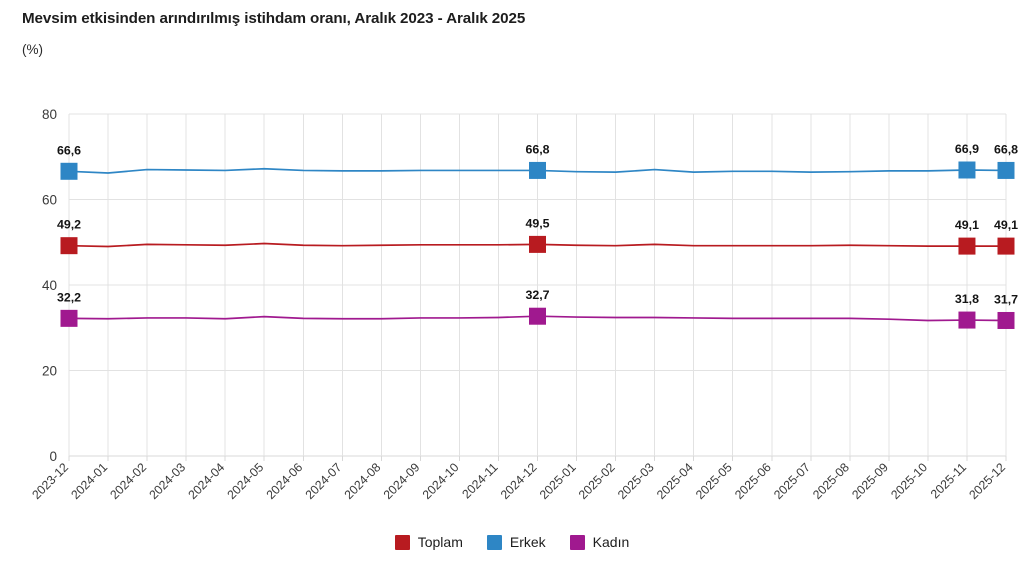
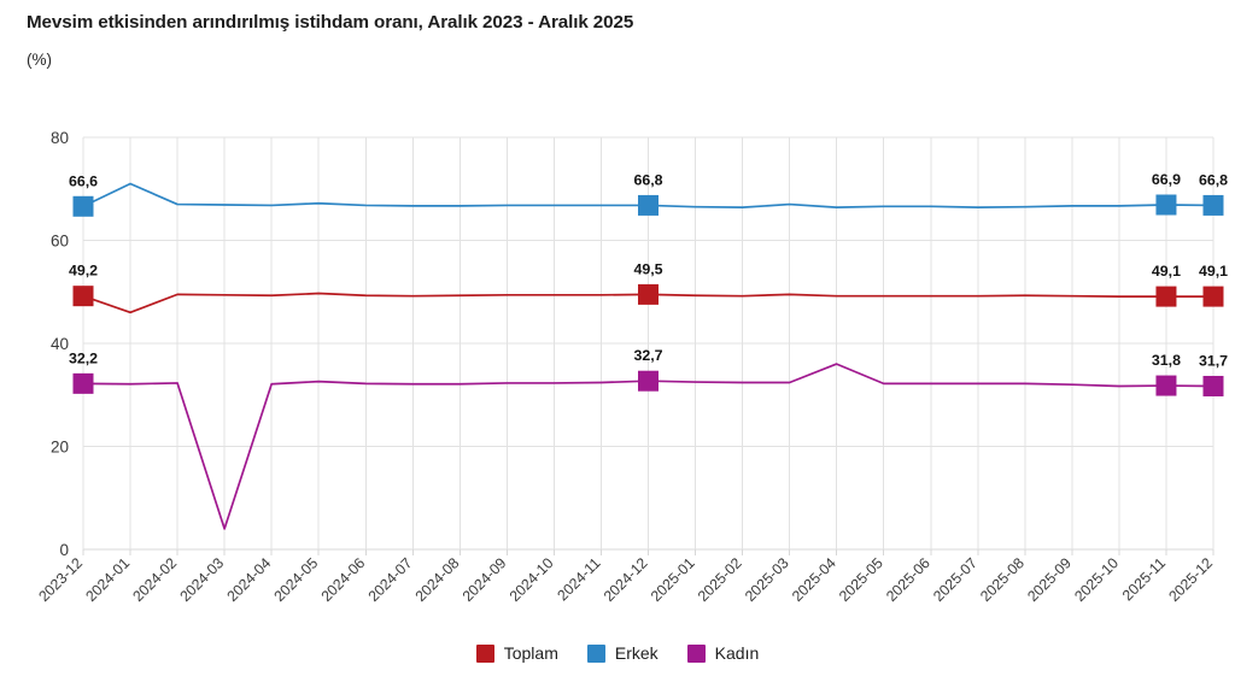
Toplam/2024-01: 49 -> 46
Erkek/2024-01: 66 -> 71
Kadın/2024-03: 32 -> 4
Kadın/2025-04: 32 -> 36
